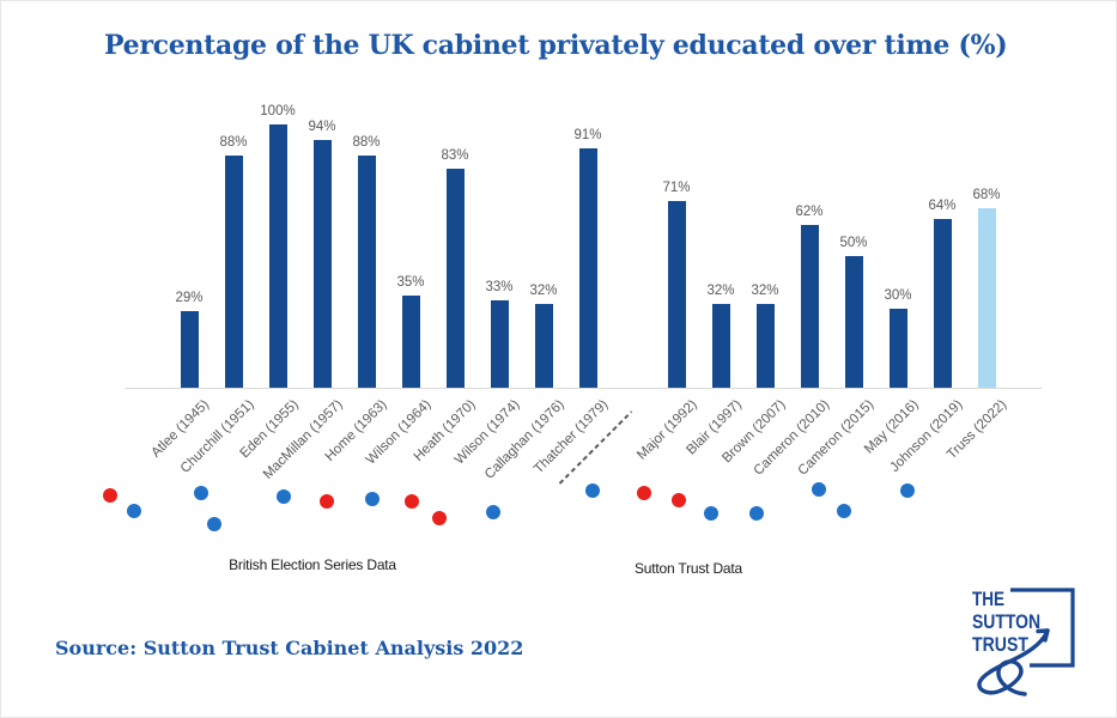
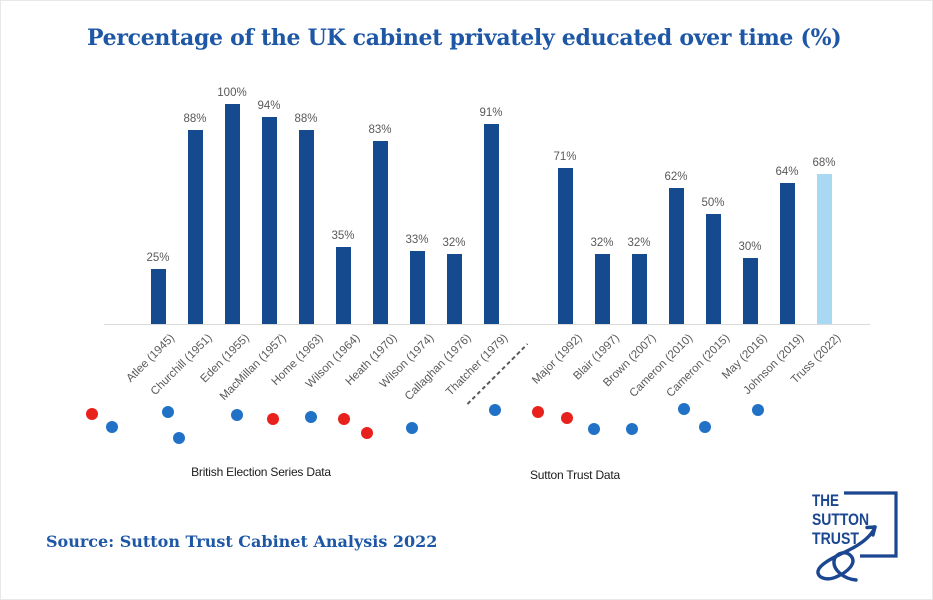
Atlee (1945): 29% -> 25%
